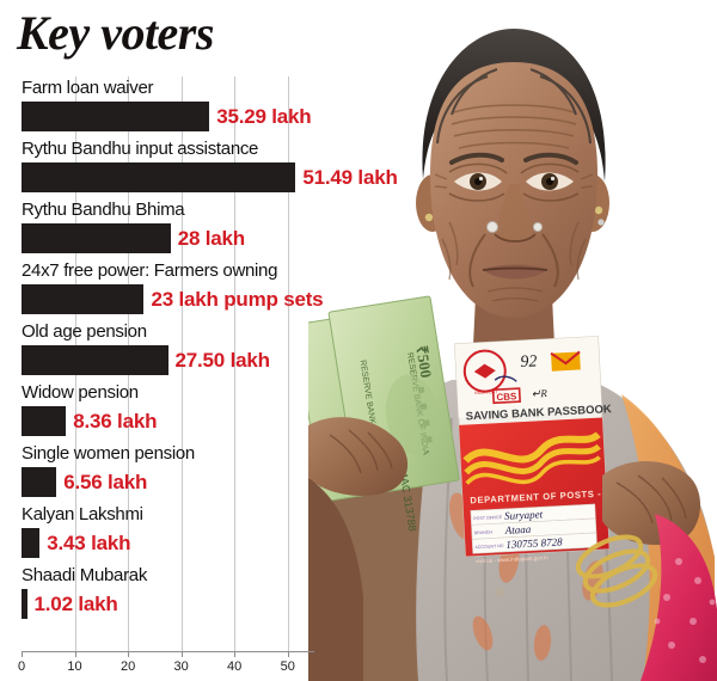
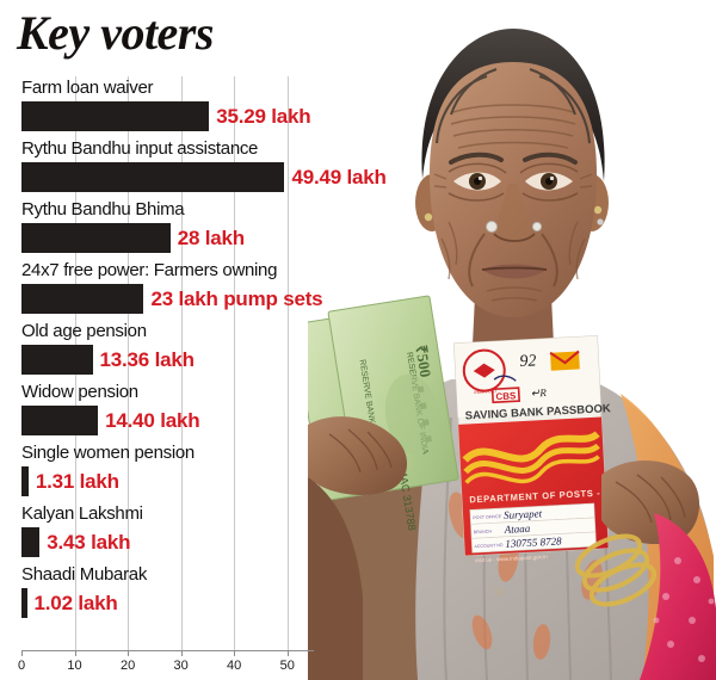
Rythu Bandhu input assistance: 51.49 -> 49.49
Old age pension: 27.50 -> 13.36
Widow pension: 8.36 -> 14.40
Single women pension: 6.56 -> 1.31
